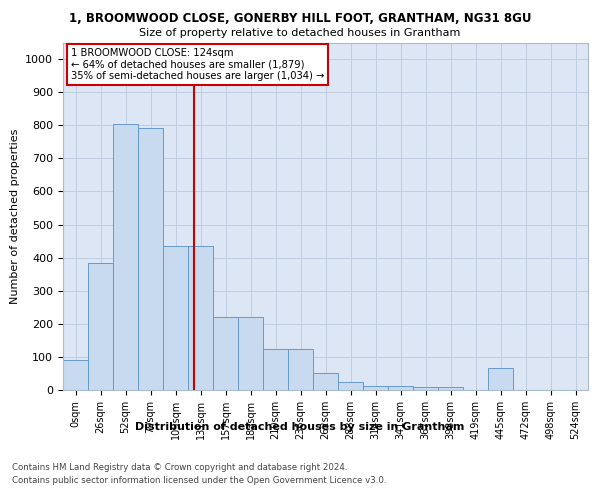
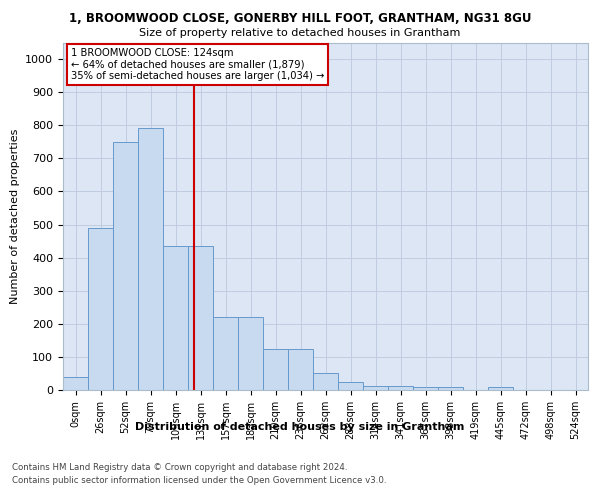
0sqm: 90 -> 38
26sqm: 385 -> 490
52sqm: 805 -> 748
445sqm: 65 -> 8
